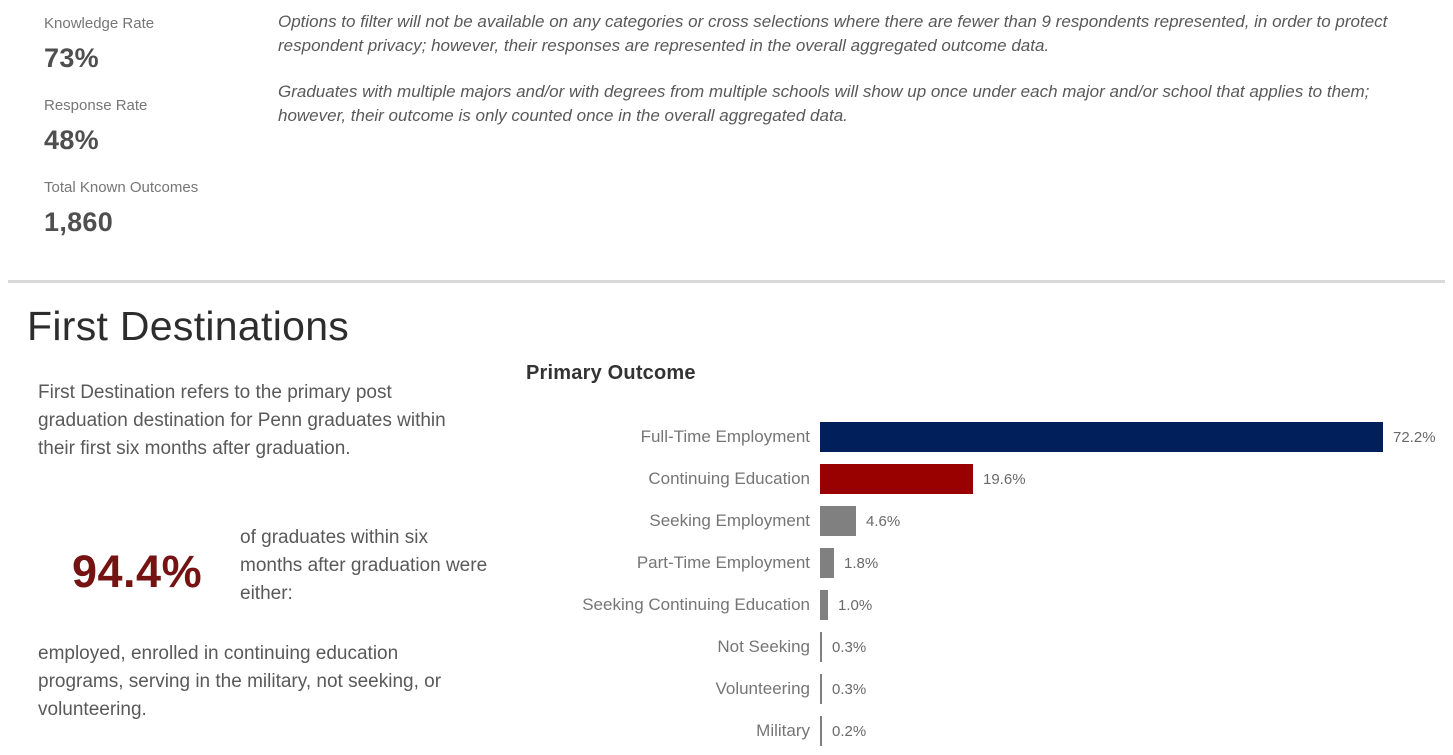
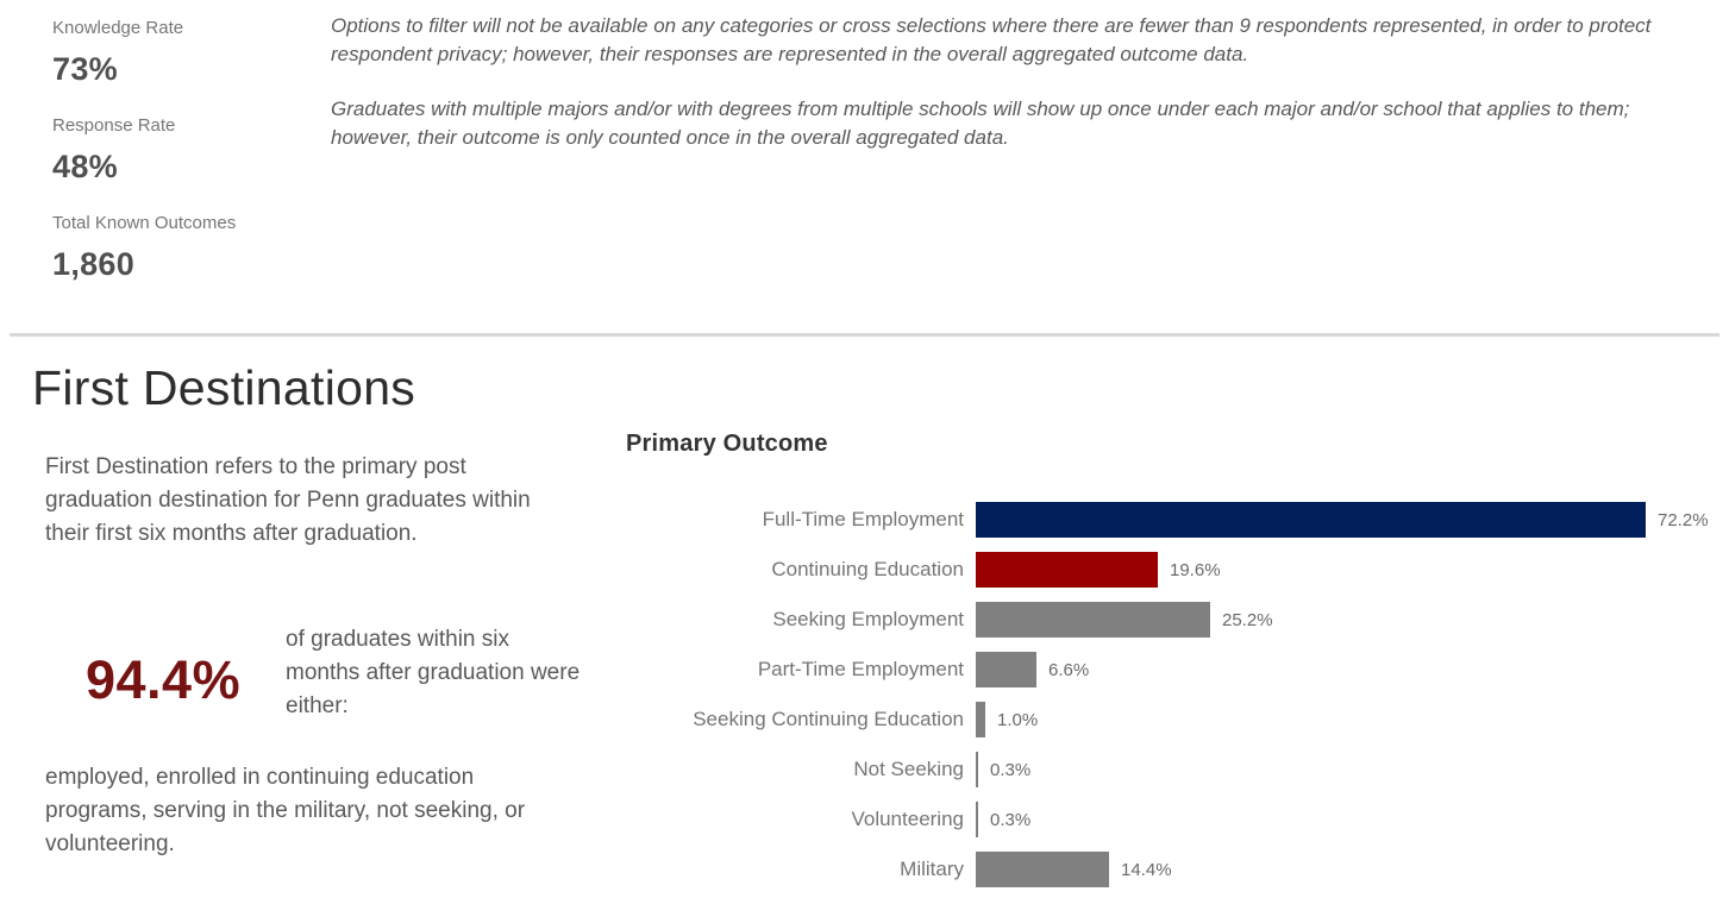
Seeking Employment: 4.6% -> 25.2%
Part-Time Employment: 1.8% -> 6.6%
Military: 0.2% -> 14.4%
